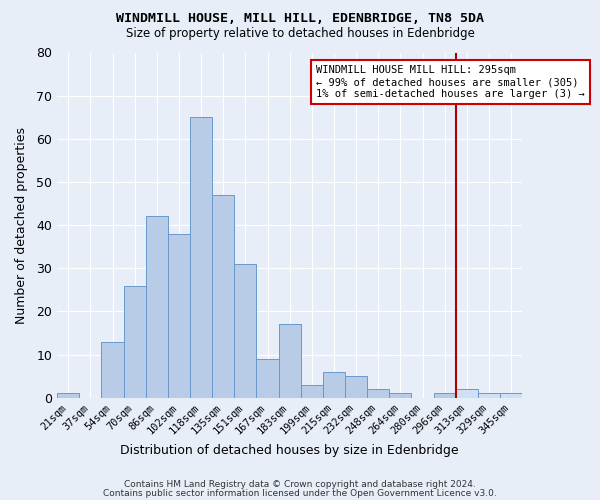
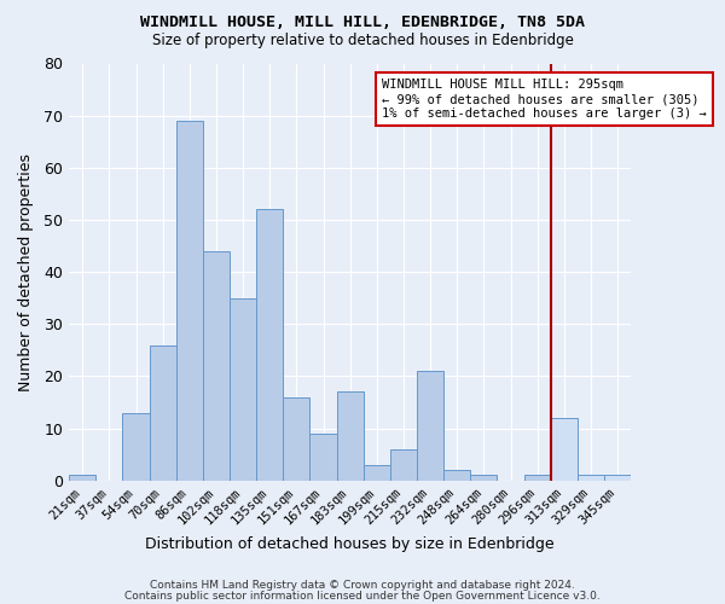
86sqm: 42 -> 69
102sqm: 38 -> 44
118sqm: 65 -> 35
135sqm: 47 -> 52
151sqm: 31 -> 16
232sqm: 5 -> 21
313sqm: 2 -> 12
